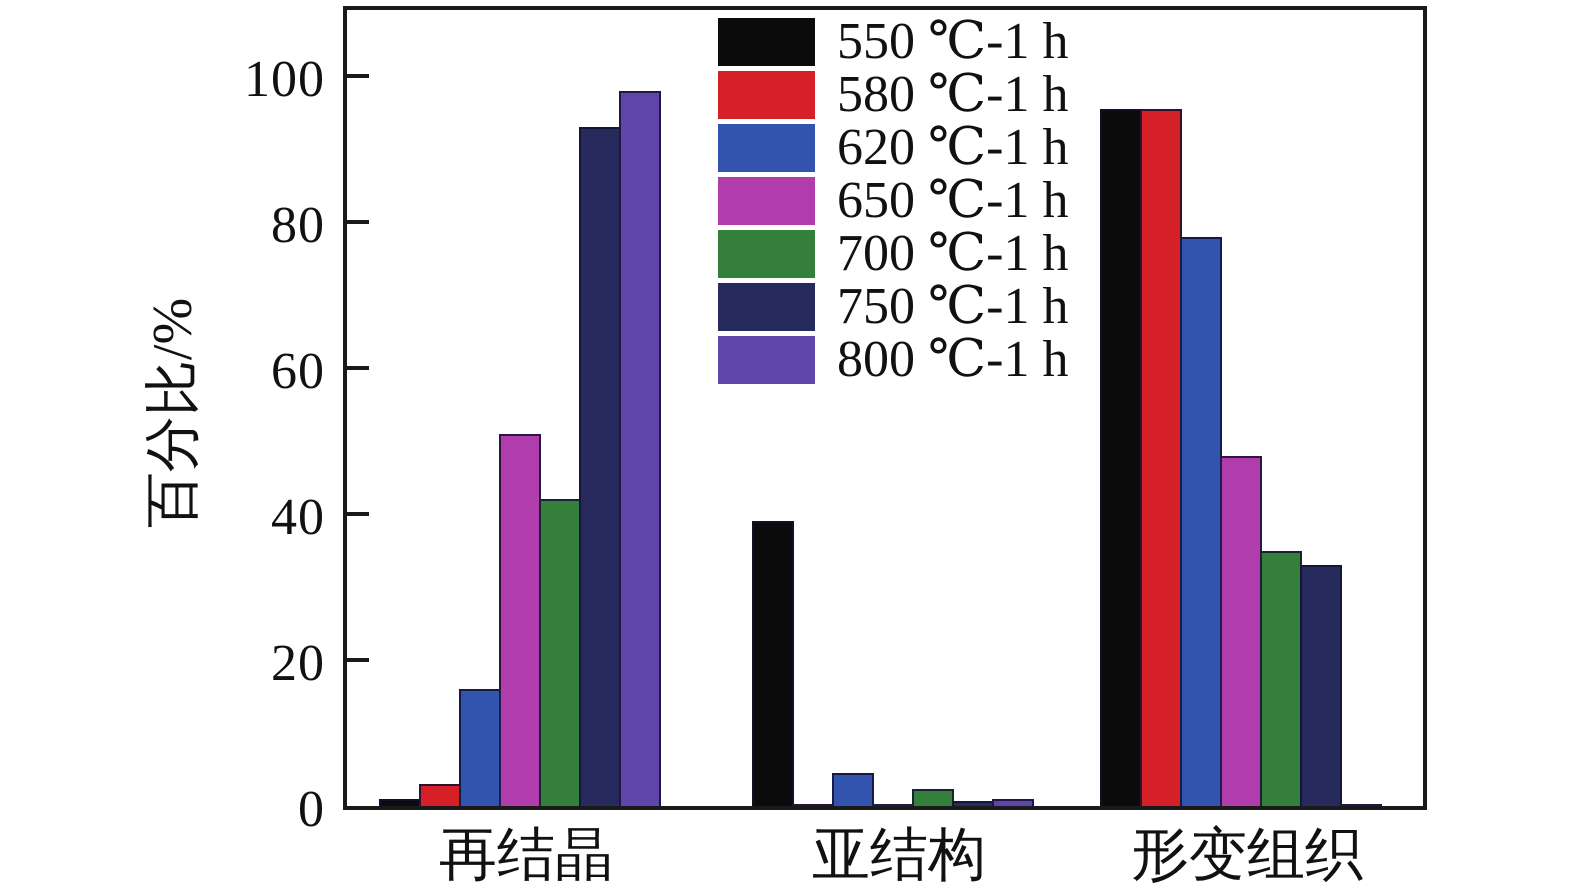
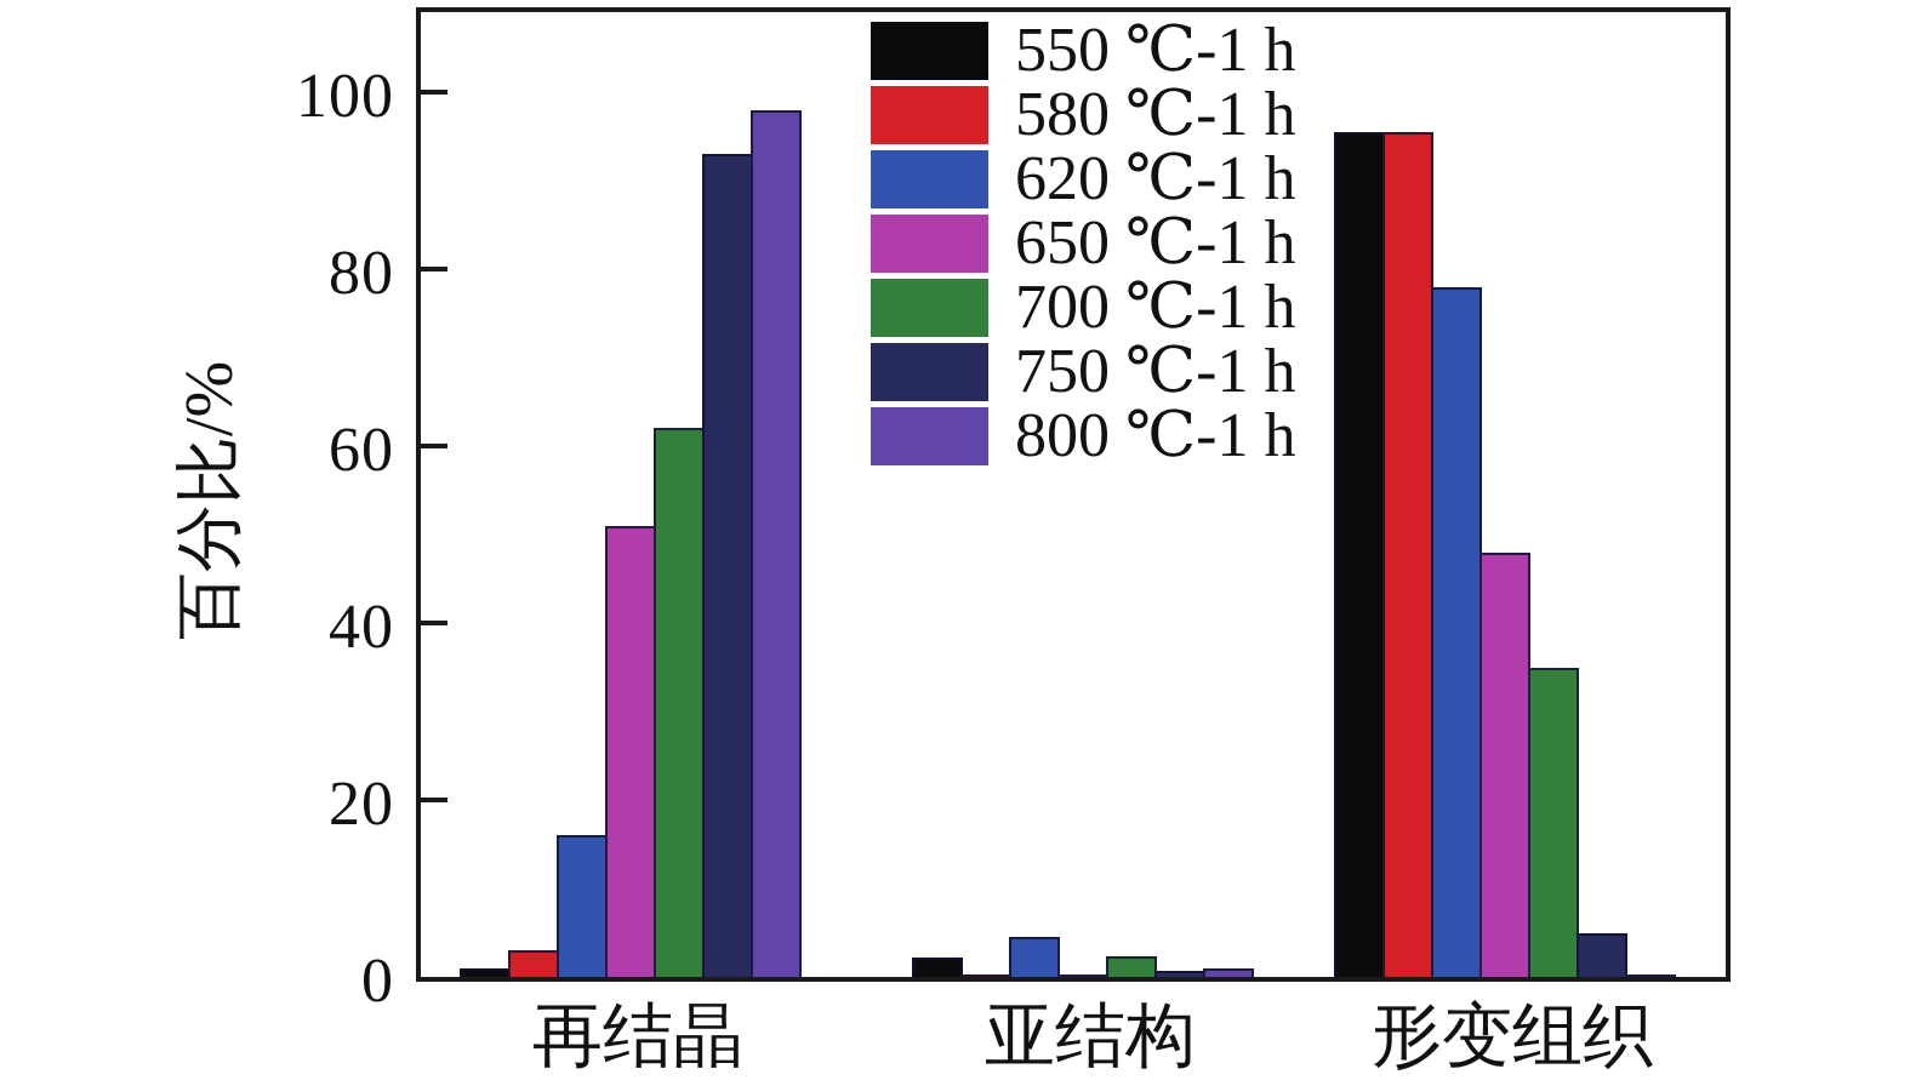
700 ℃-1 h/再结晶: 42 -> 62
550 ℃-1 h/亚结构: 39 -> 2
750 ℃-1 h/形变组织: 33 -> 5
